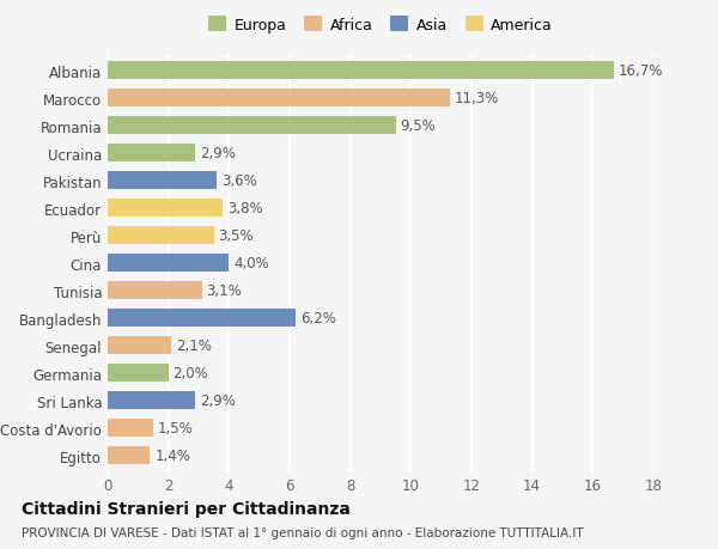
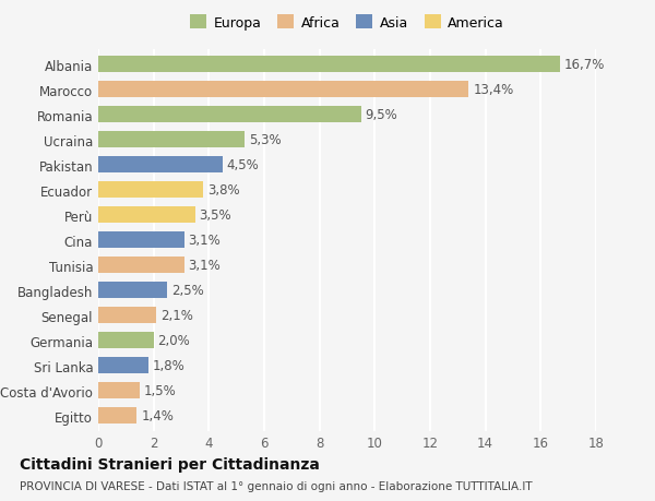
Marocco: 11,3% -> 13,4%
Ucraina: 2,9% -> 5,3%
Pakistan: 3,6% -> 4,5%
Cina: 4,0% -> 3,1%
Bangladesh: 6,2% -> 2,5%
Sri Lanka: 2,9% -> 1,8%
